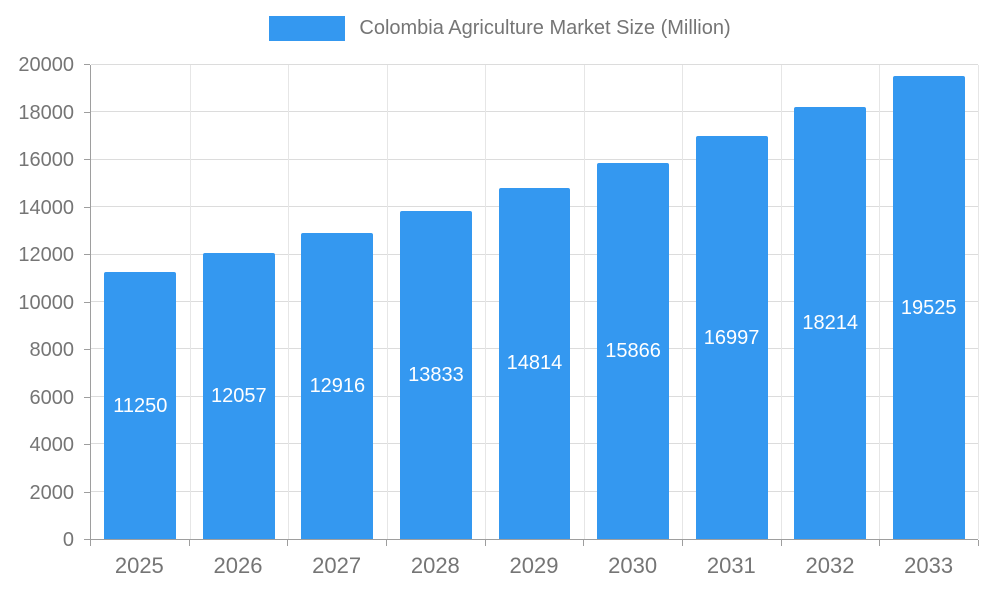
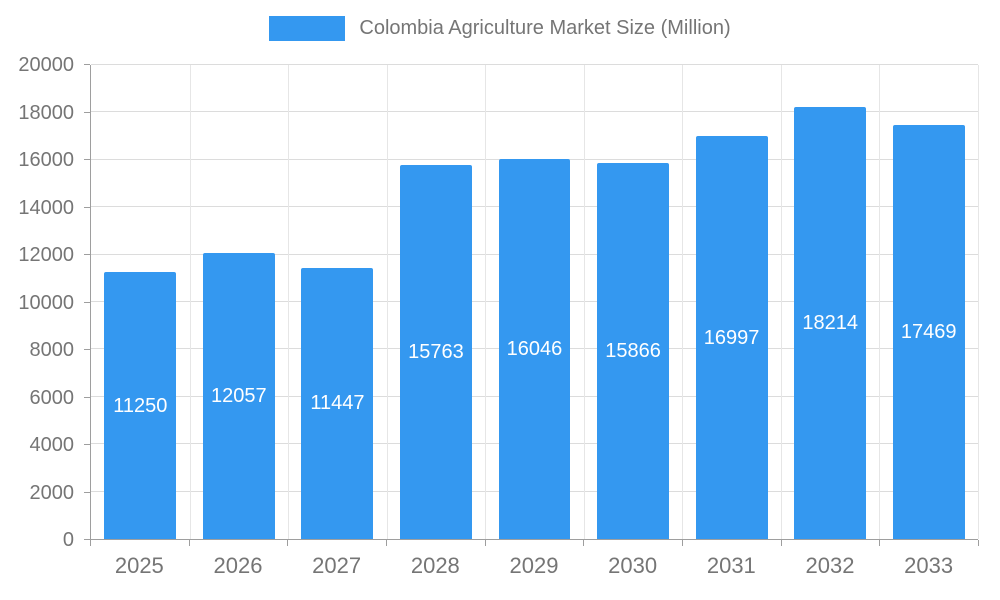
2027: 12916 -> 11447
2028: 13833 -> 15763
2029: 14814 -> 16046
2033: 19525 -> 17469
